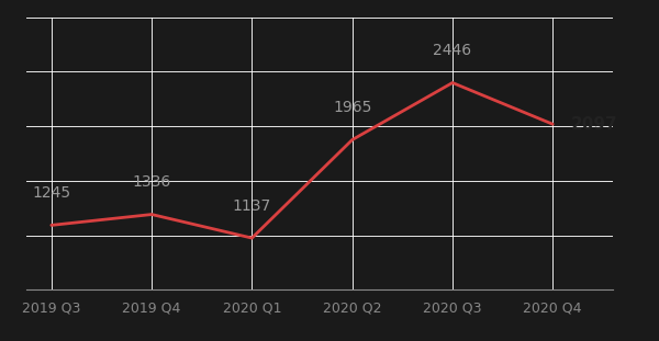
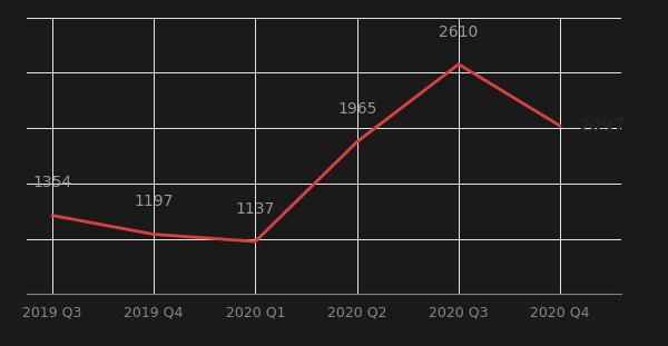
2019 Q3: 1245 -> 1354
2019 Q4: 1336 -> 1197
2020 Q3: 2446 -> 2610
